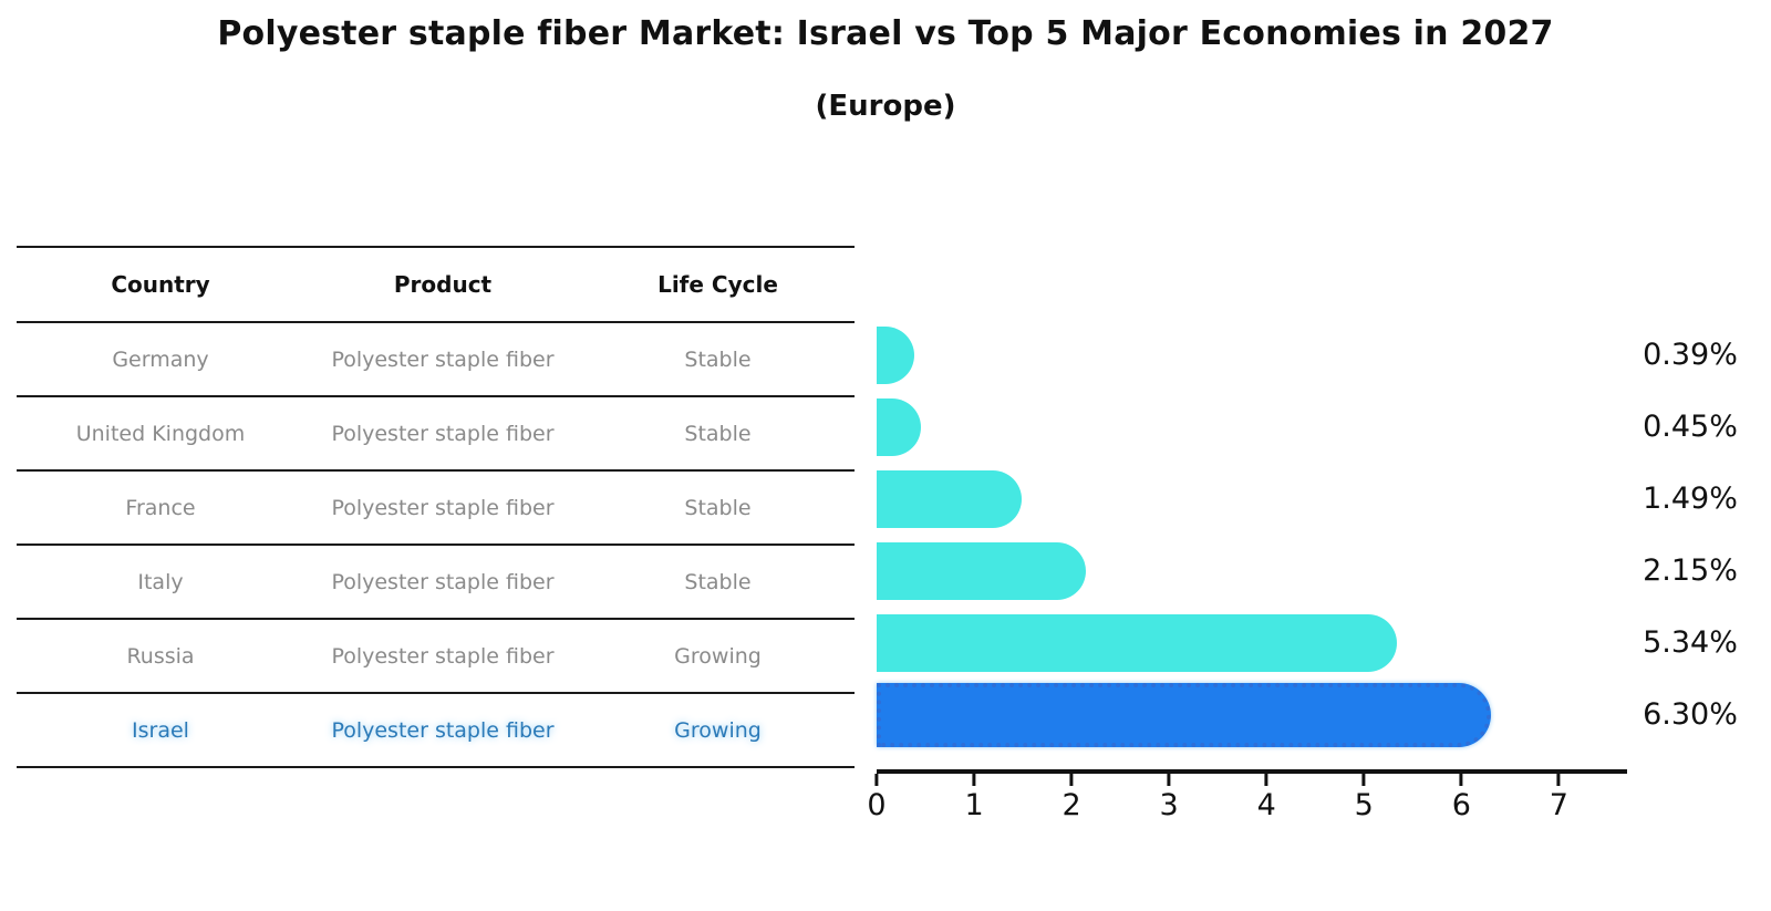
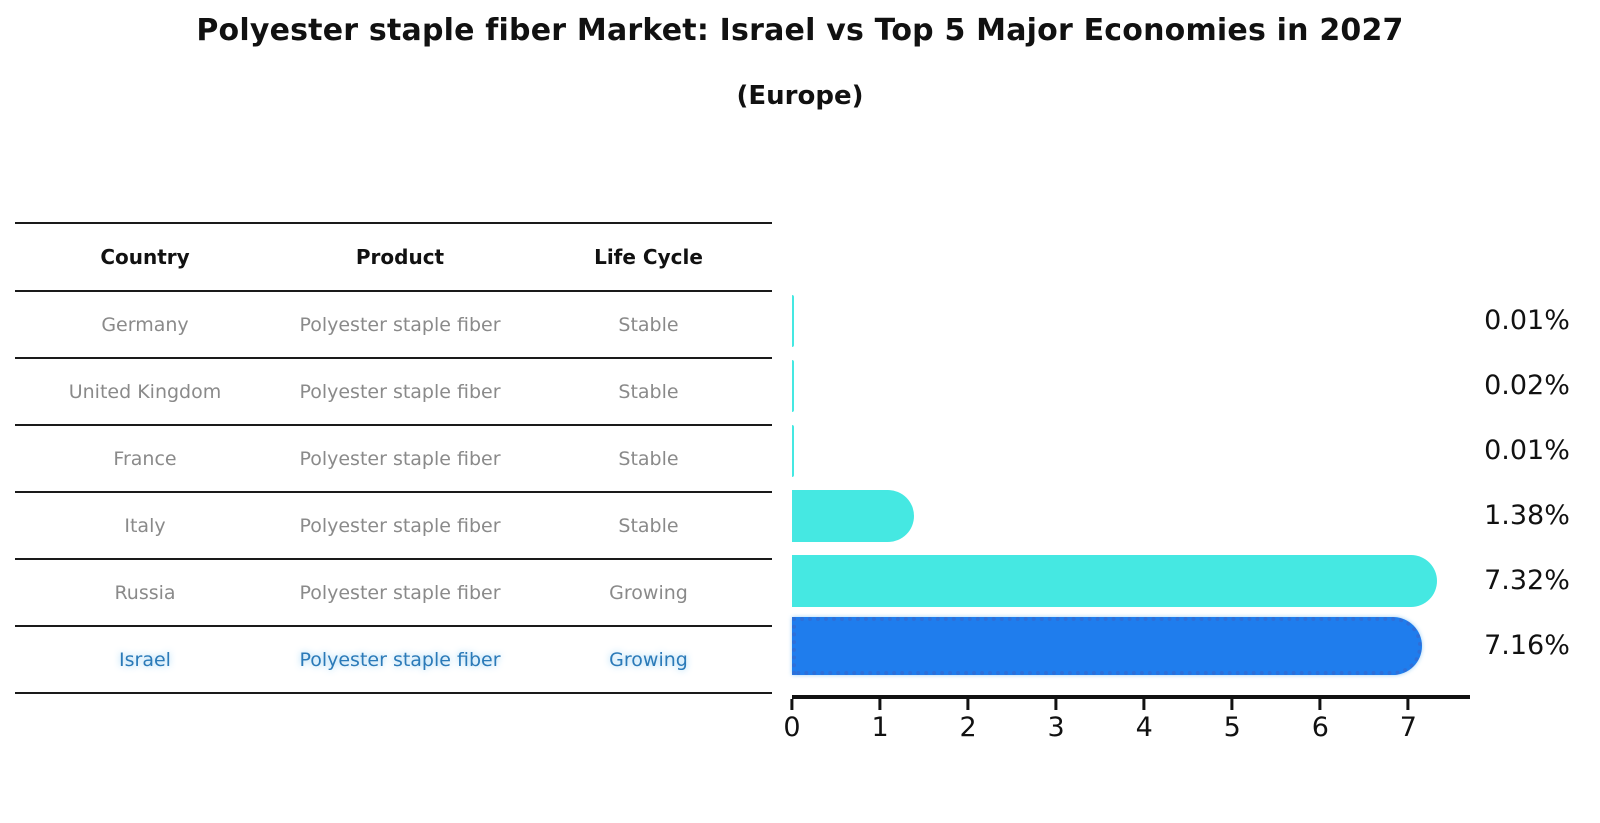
Germany: 0.39% -> 0.01%
United Kingdom: 0.45% -> 0.02%
France: 1.49% -> 0.01%
Italy: 2.15% -> 1.38%
Russia: 5.34% -> 7.32%
Israel: 6.30% -> 7.16%
